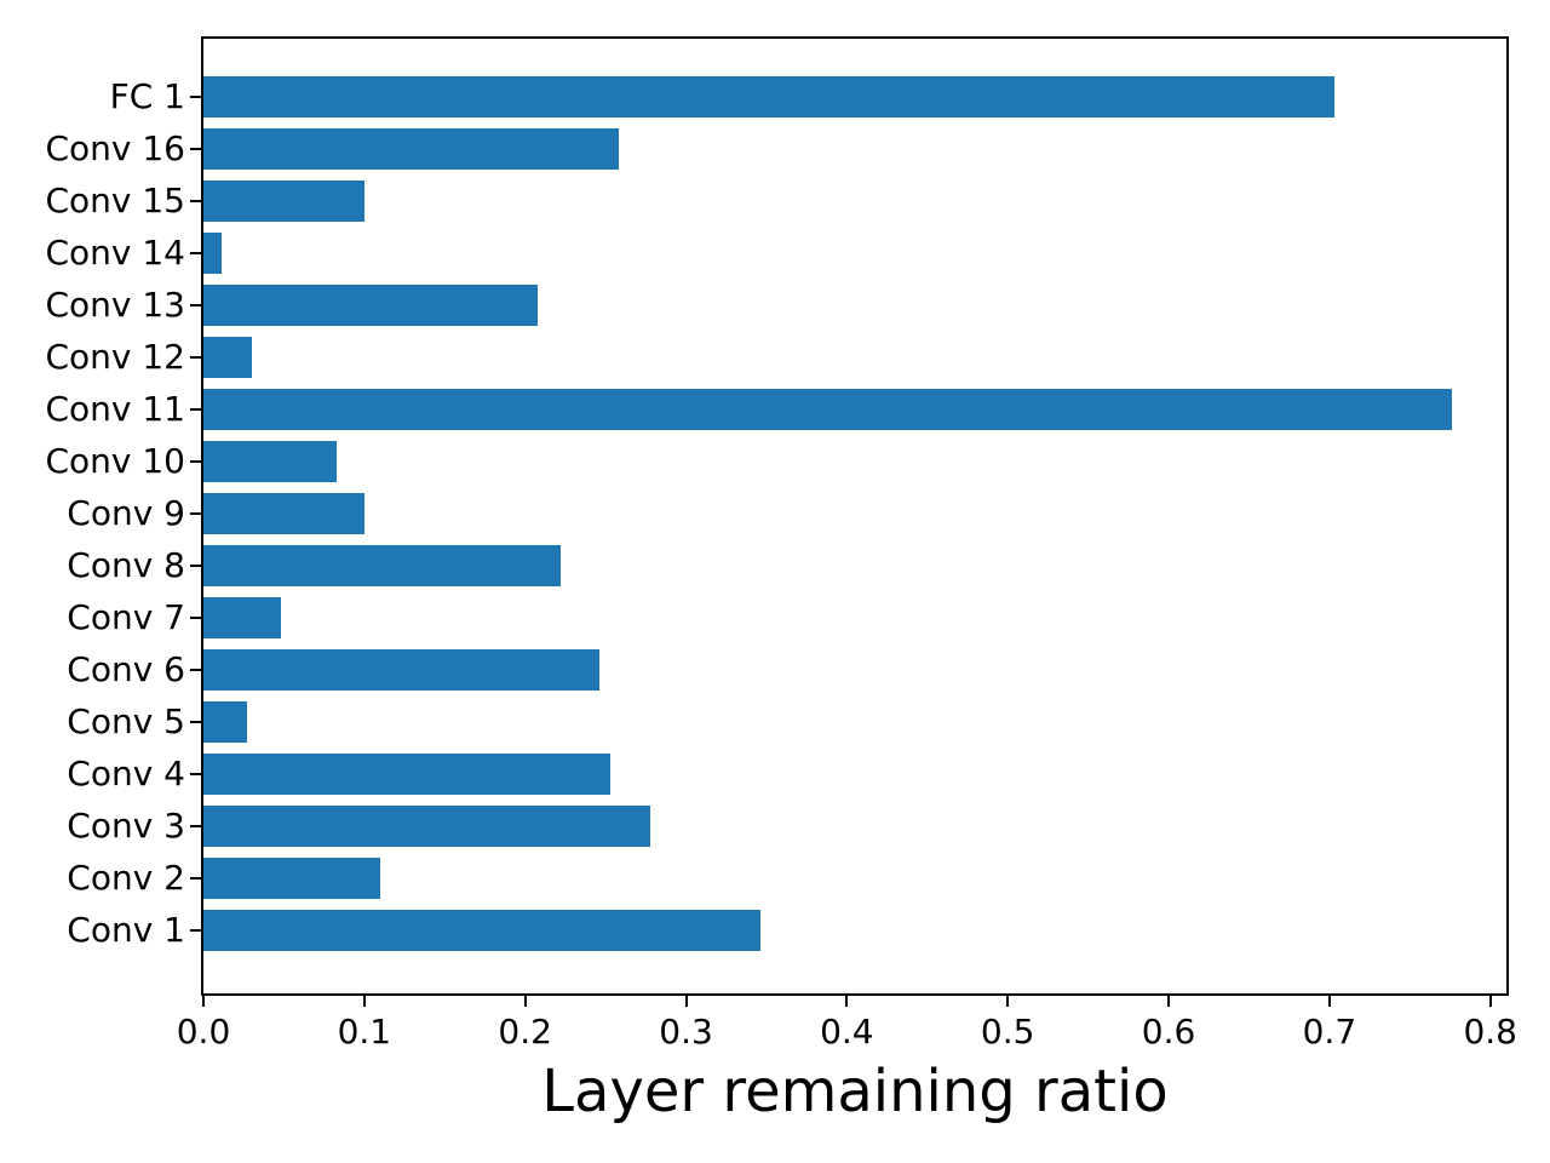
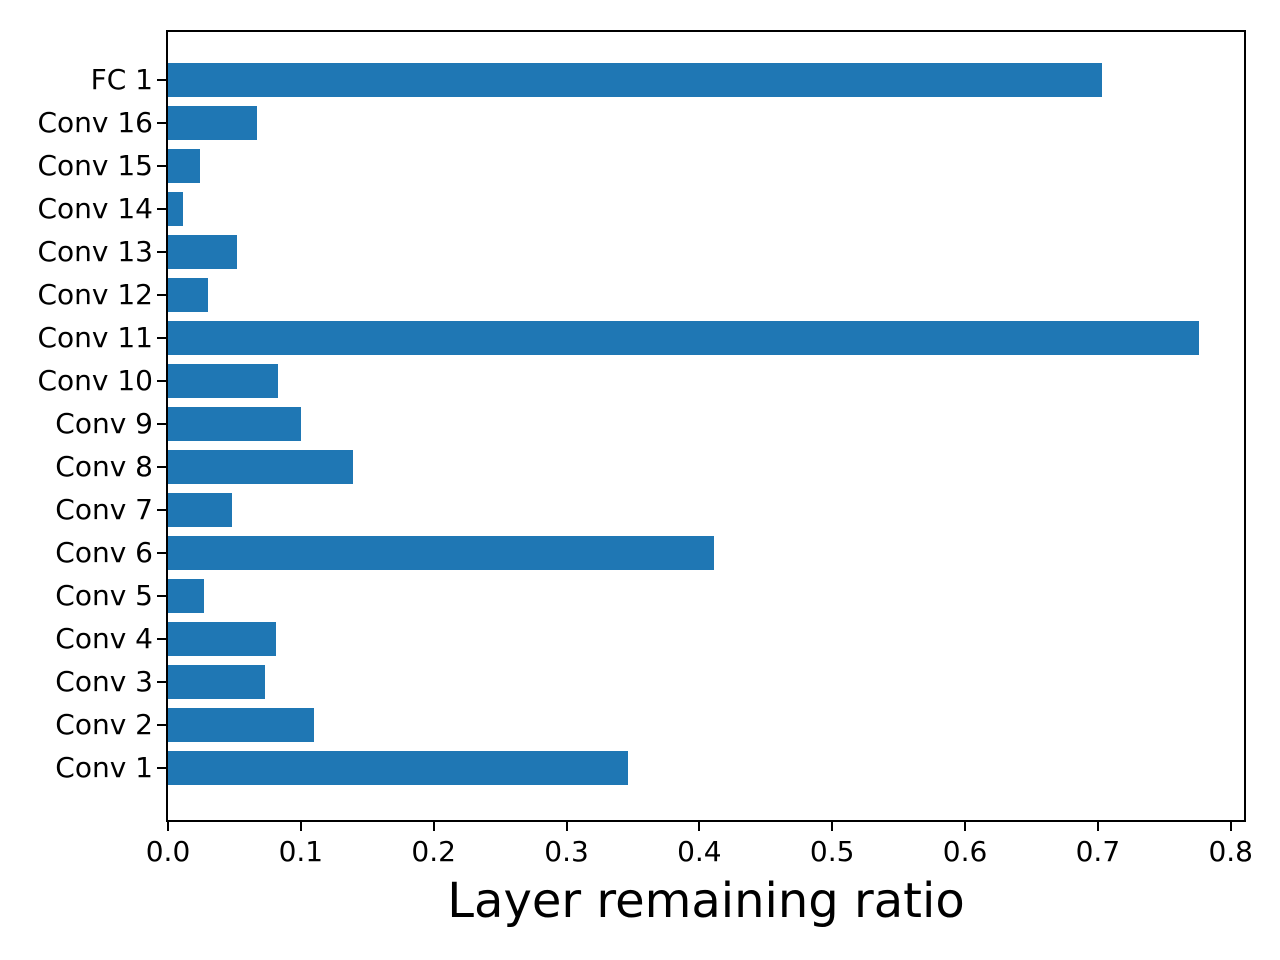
Conv 16: 0.258 -> 0.067
Conv 15: 0.100 -> 0.024
Conv 13: 0.208 -> 0.052
Conv 8: 0.222 -> 0.139
Conv 6: 0.246 -> 0.411
Conv 4: 0.253 -> 0.081
Conv 3: 0.278 -> 0.073
